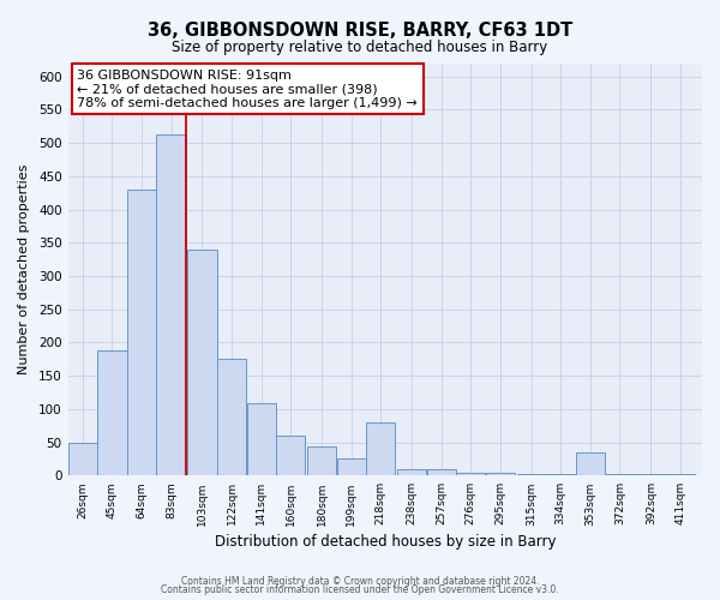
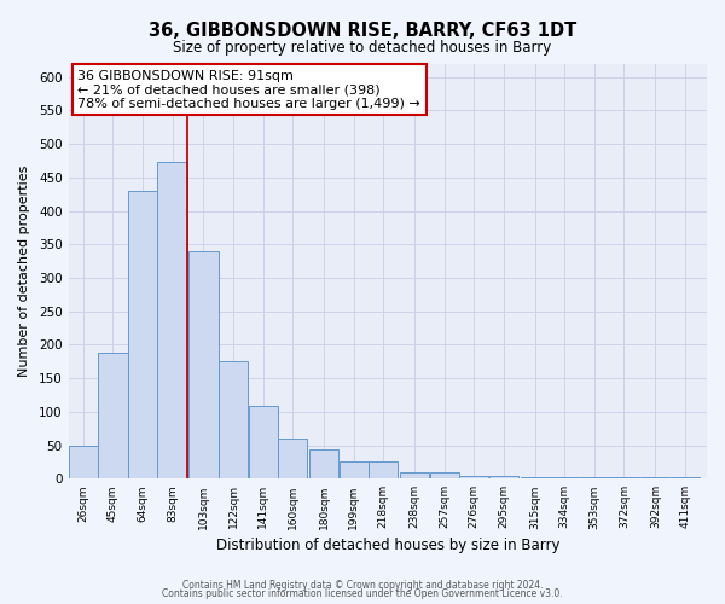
83sqm: 512 -> 473
218sqm: 80 -> 25
353sqm: 34 -> 3
